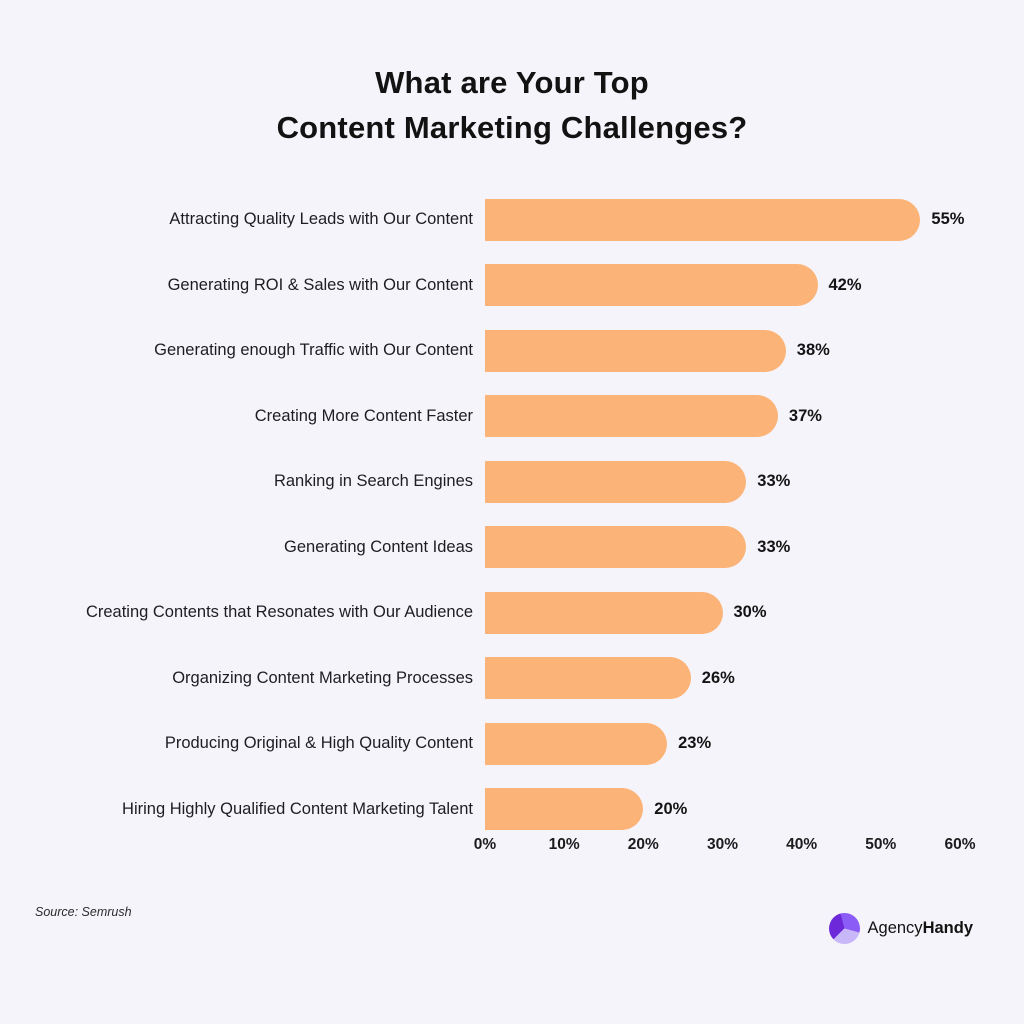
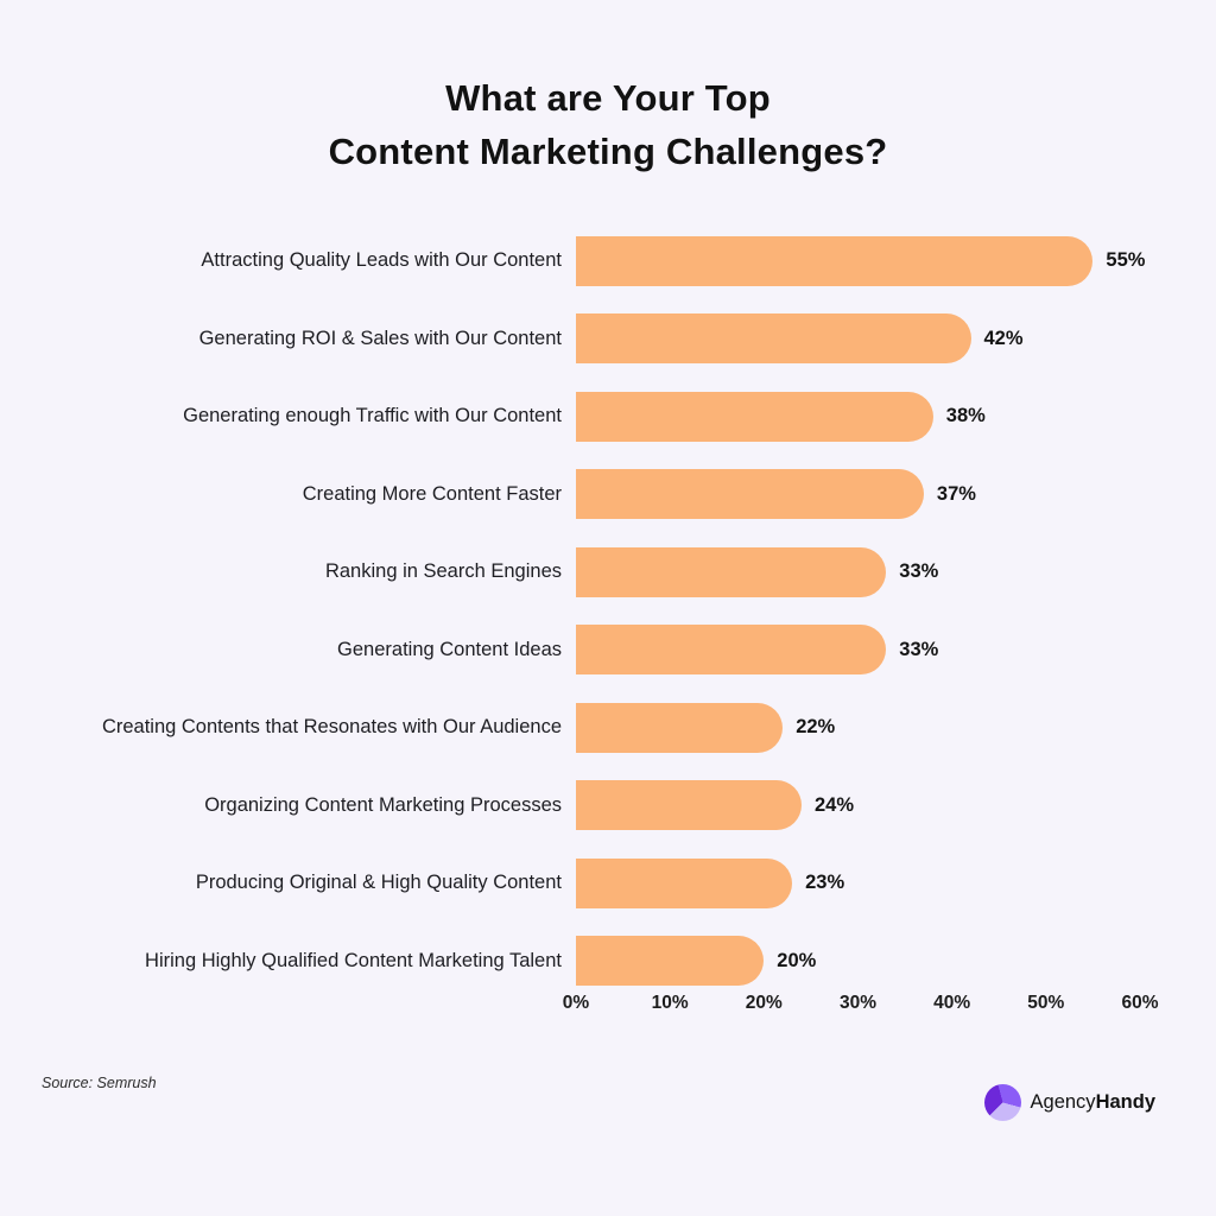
Creating Contents that Resonates with Our Audience: 30% -> 22%
Organizing Content Marketing Processes: 26% -> 24%
